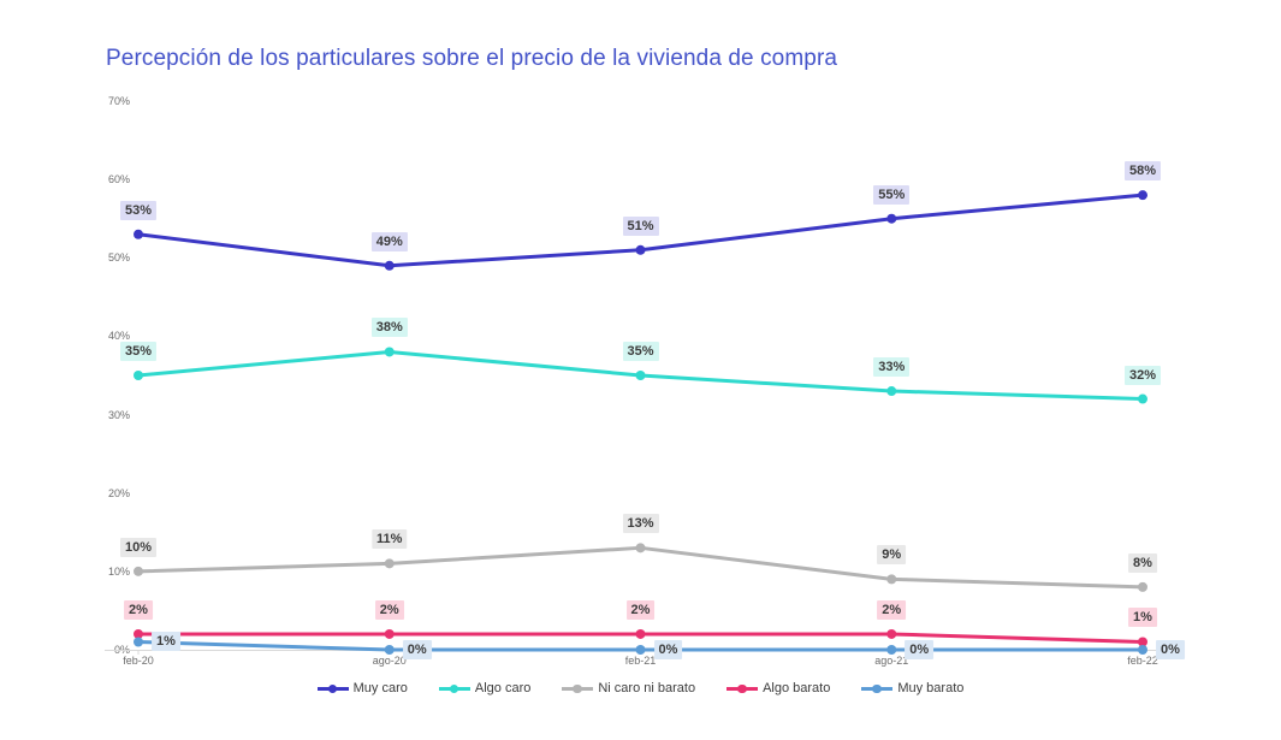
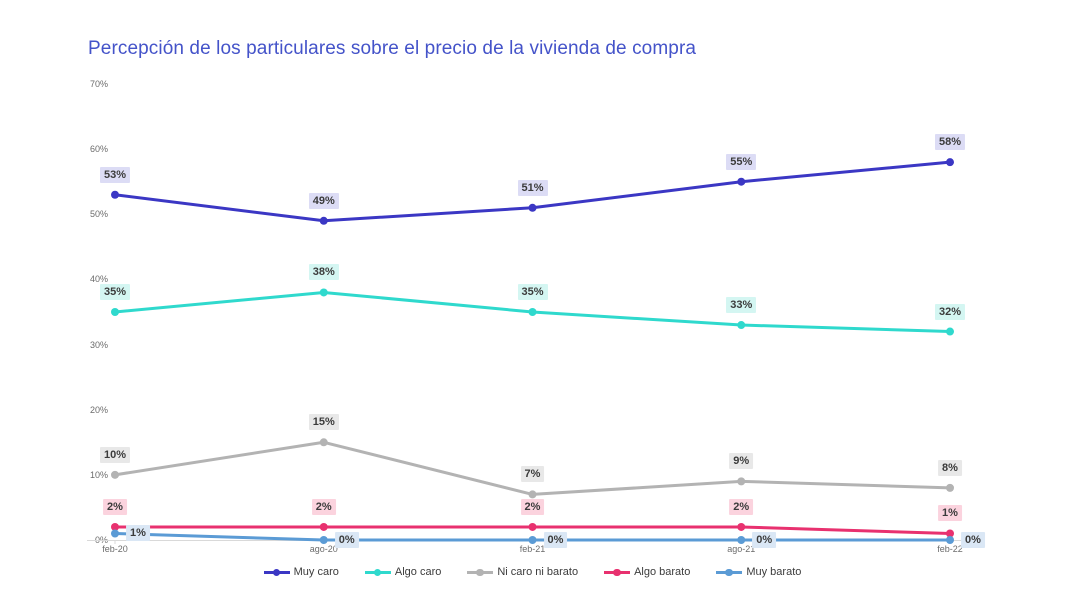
Ni caro ni barato/ago-20: 11% -> 15%
Ni caro ni barato/feb-21: 13% -> 7%
